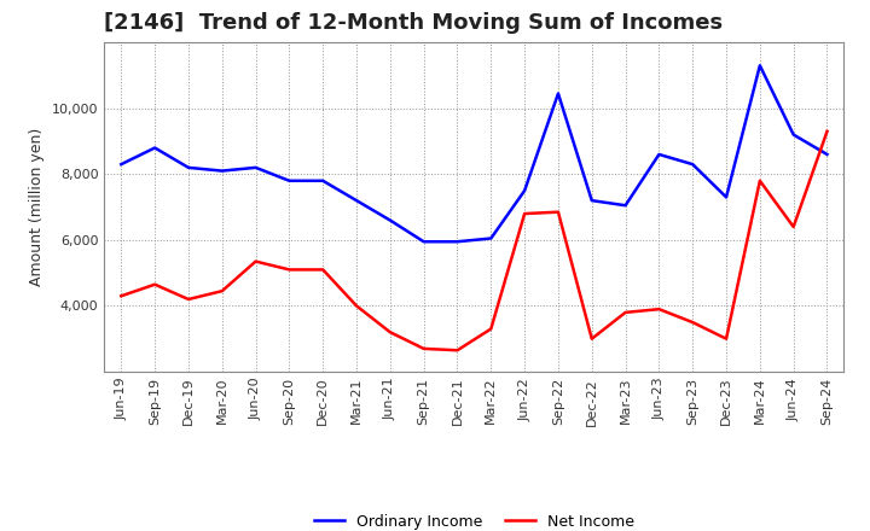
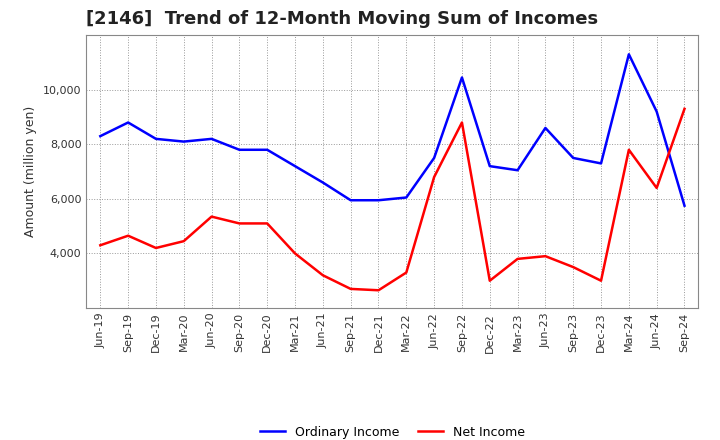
Net Income/Sep-22: 6,850 -> 8,800
Ordinary Income/Sep-23: 8,300 -> 7,500
Ordinary Income/Sep-24: 8,600 -> 5,750
